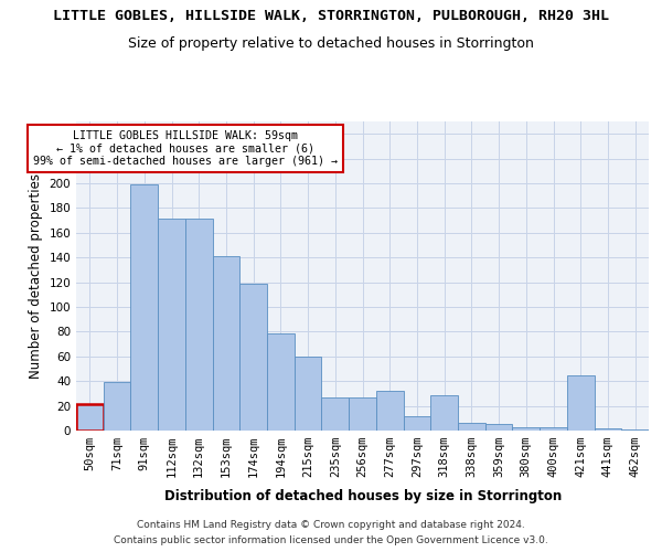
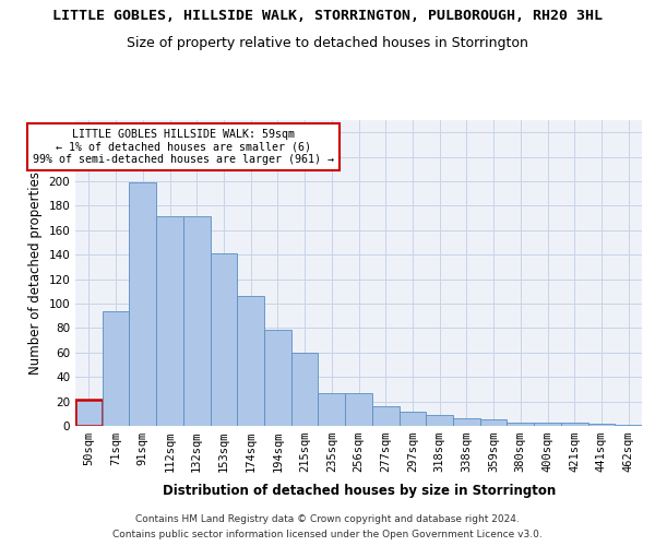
71sqm: 39 -> 94
174sqm: 119 -> 106
277sqm: 32 -> 16
318sqm: 29 -> 9
421sqm: 45 -> 3
